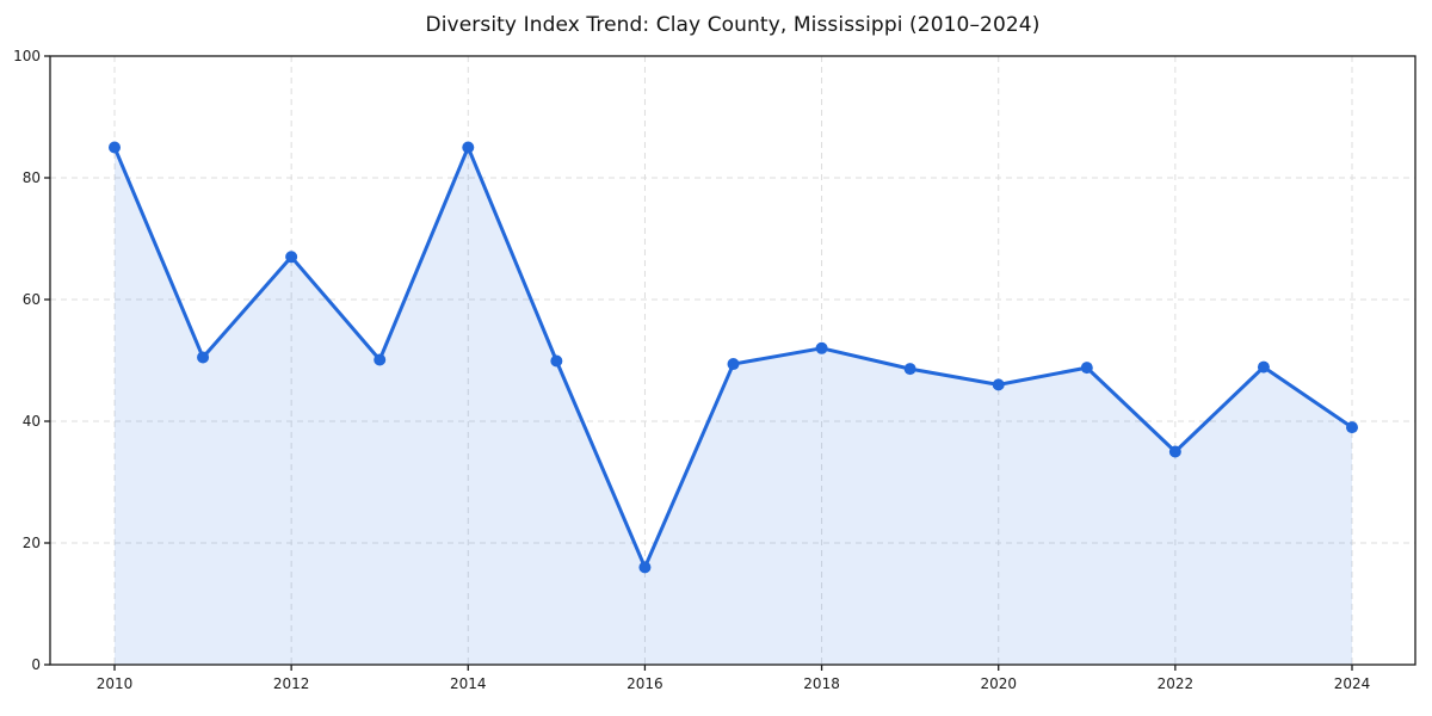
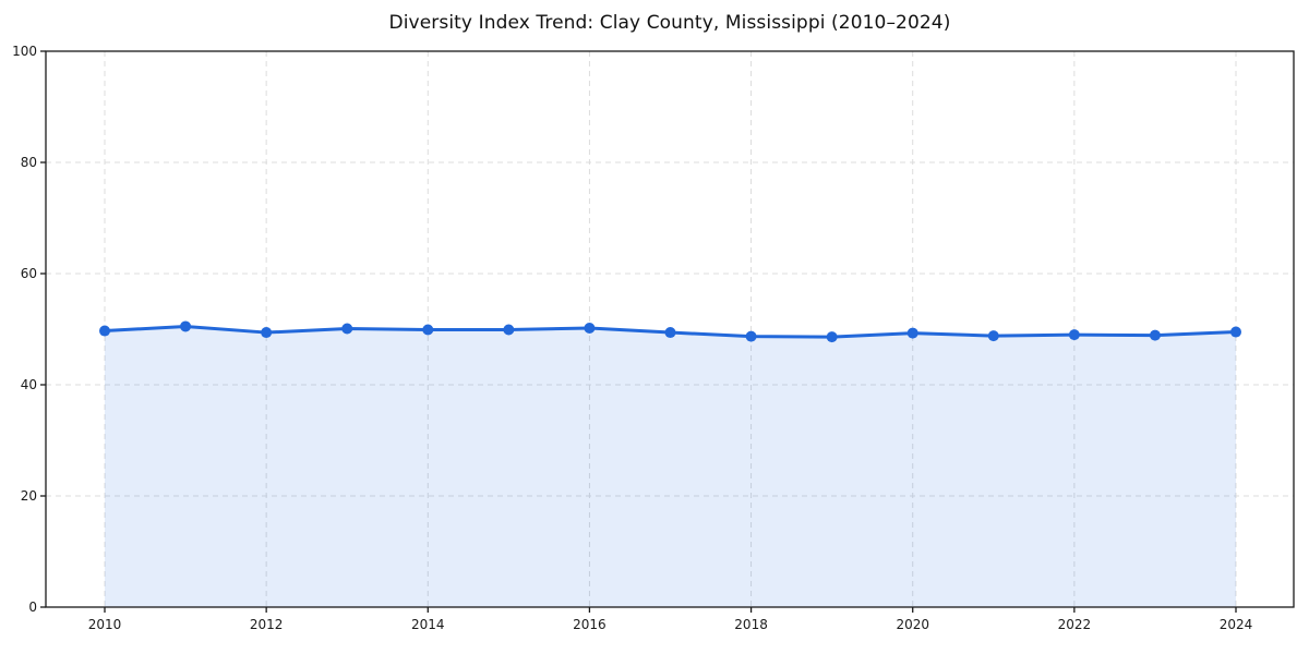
2010: 85 -> 50
2012: 67 -> 49
2014: 85 -> 50
2016: 16 -> 50
2018: 52 -> 49
2020: 46 -> 49
2022: 35 -> 49
2024: 39 -> 50
